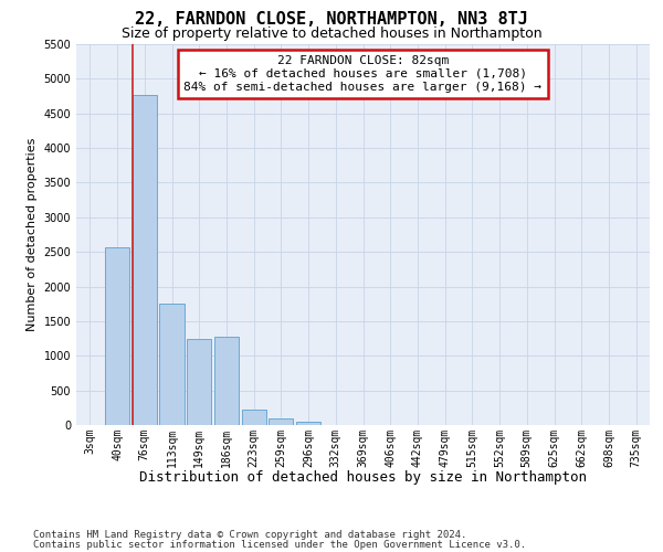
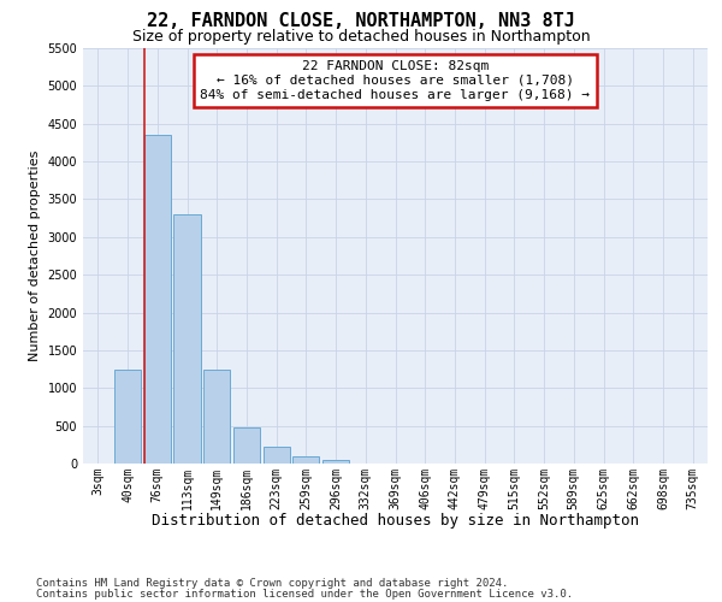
40sqm: 2560 -> 1250
76sqm: 4760 -> 4350
113sqm: 1760 -> 3300
186sqm: 1280 -> 480
